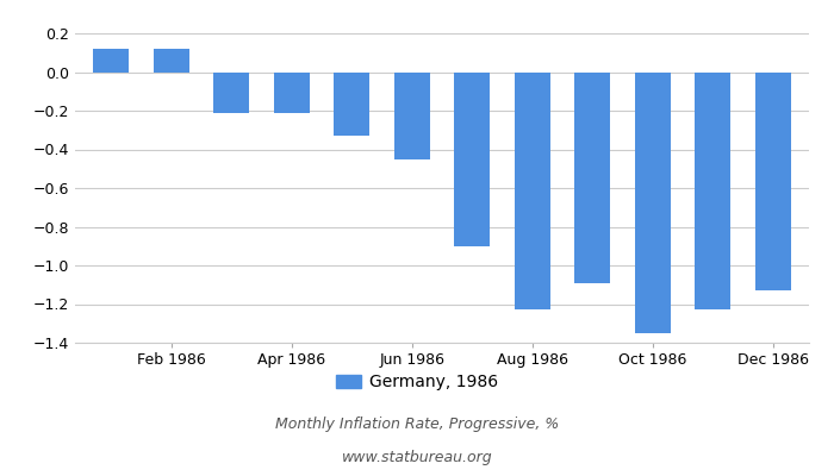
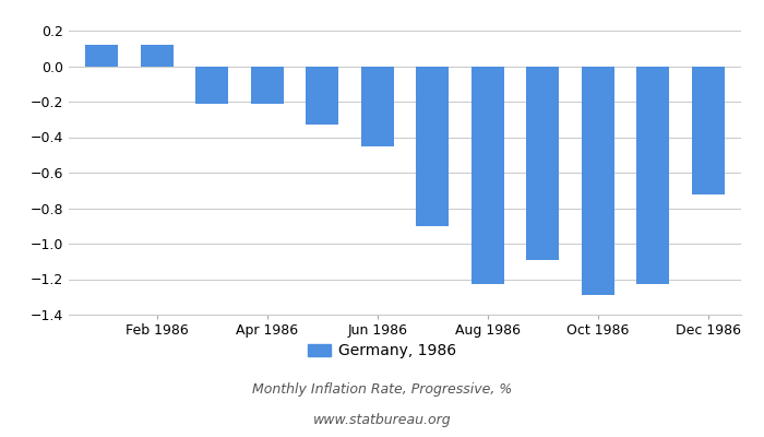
Oct 1986: -1.35 -> -1.29
Dec 1986: -1.13 -> -0.72
